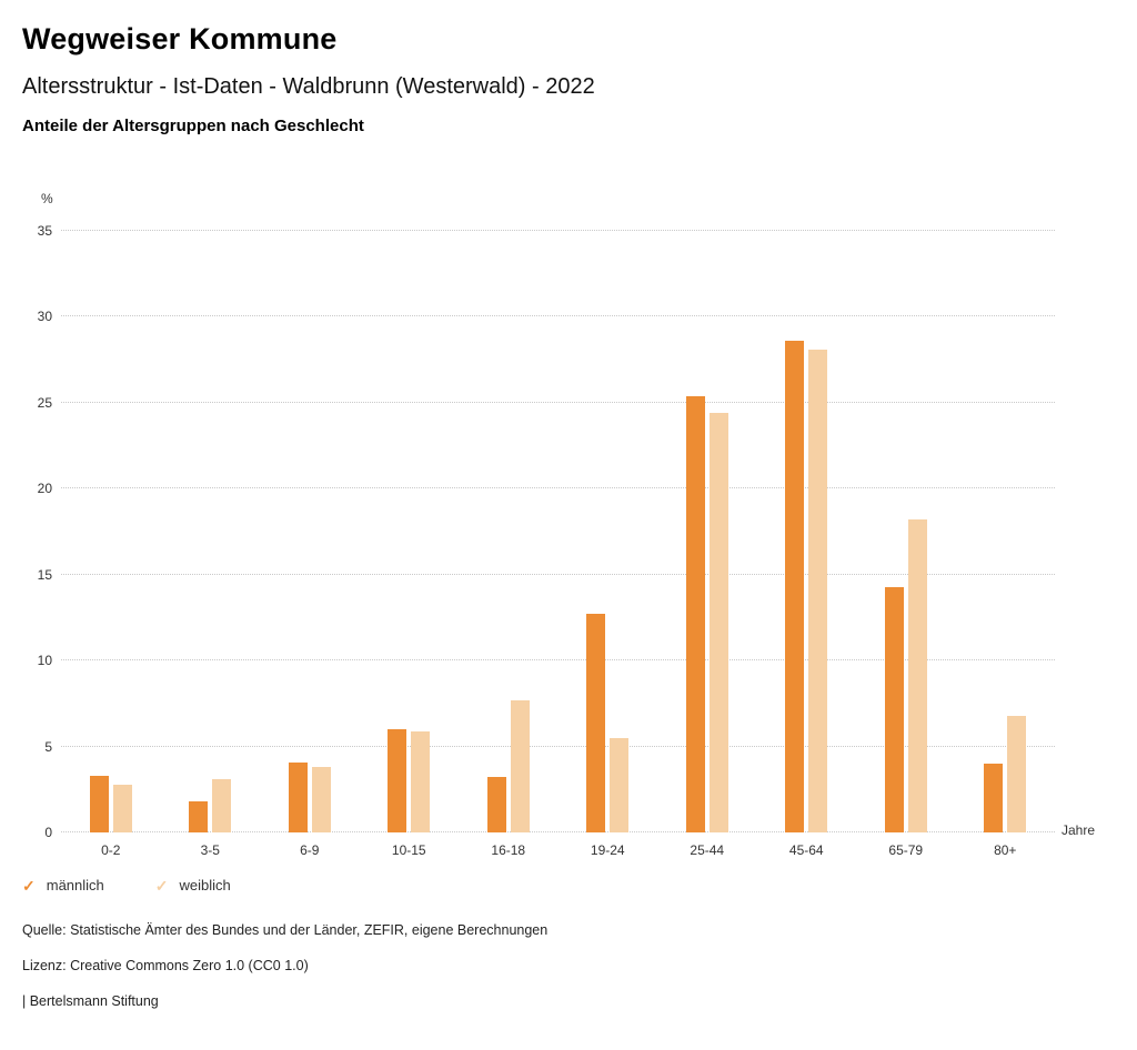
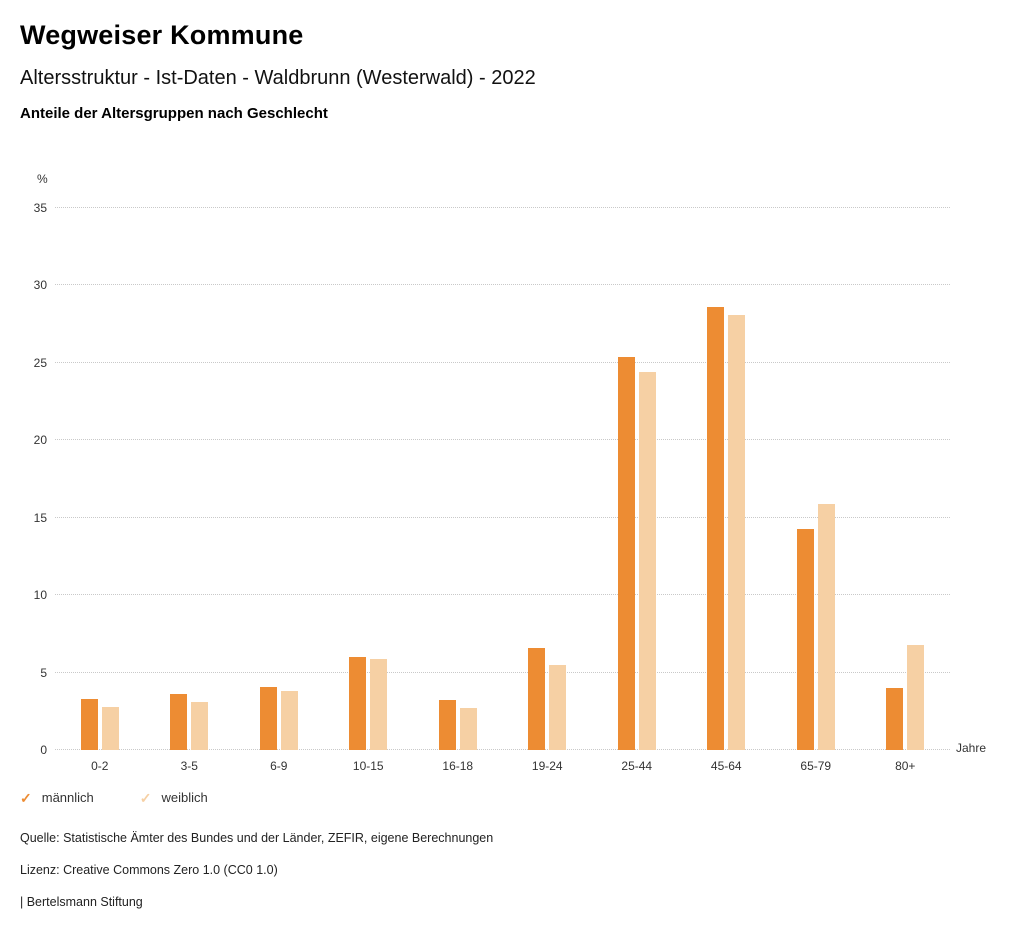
männlich/3-5: 1.8 -> 3.6
weiblich/16-18: 7.7 -> 2.7
männlich/19-24: 12.7 -> 6.6
weiblich/65-79: 18.2 -> 15.9
